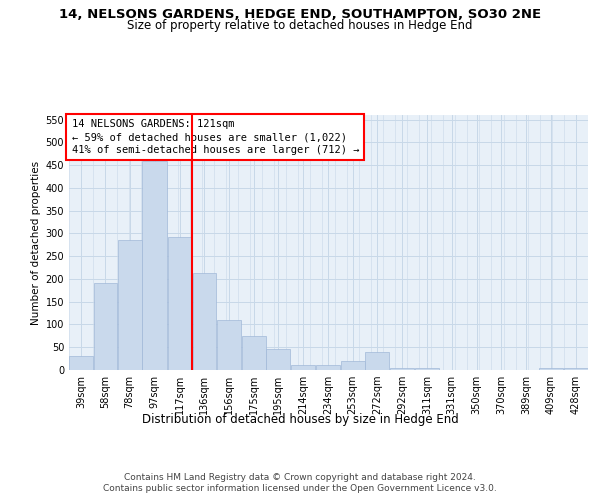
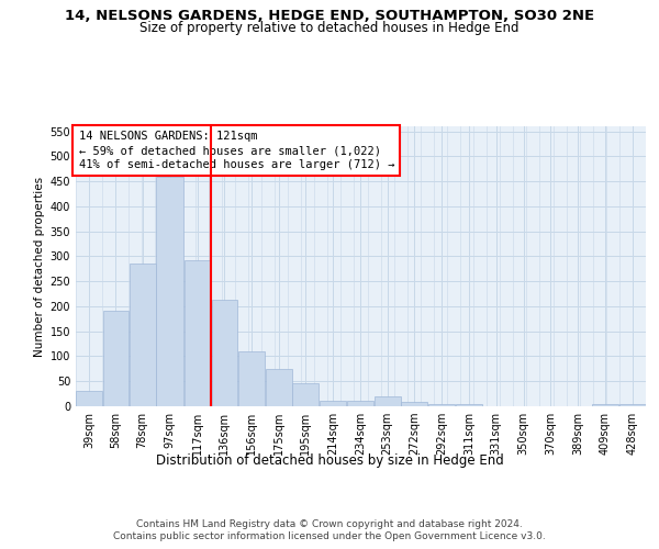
272sqm: 40 -> 8
